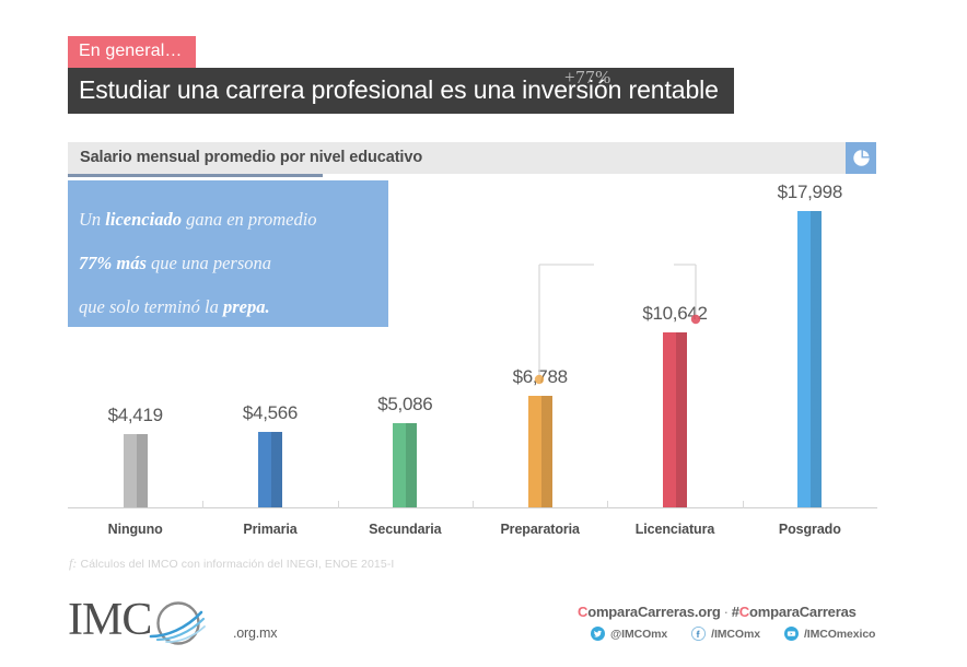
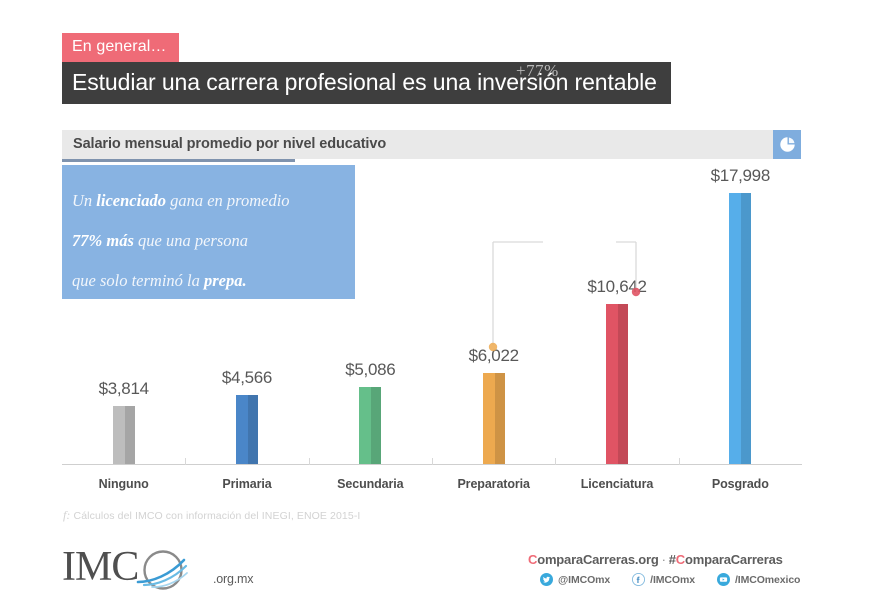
Ninguno: $4,419 -> $3,814
Preparatoria: $6,788 -> $6,022
